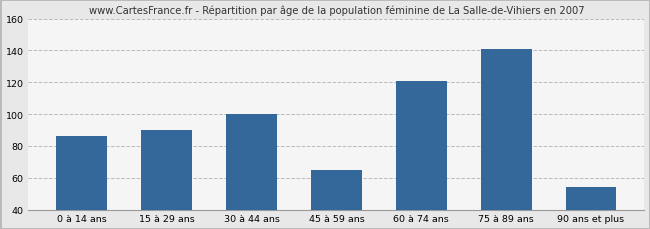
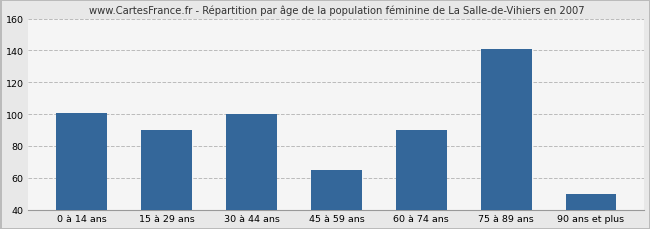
0 à 14 ans: 86 -> 101
60 à 74 ans: 121 -> 90
90 ans et plus: 54 -> 50
